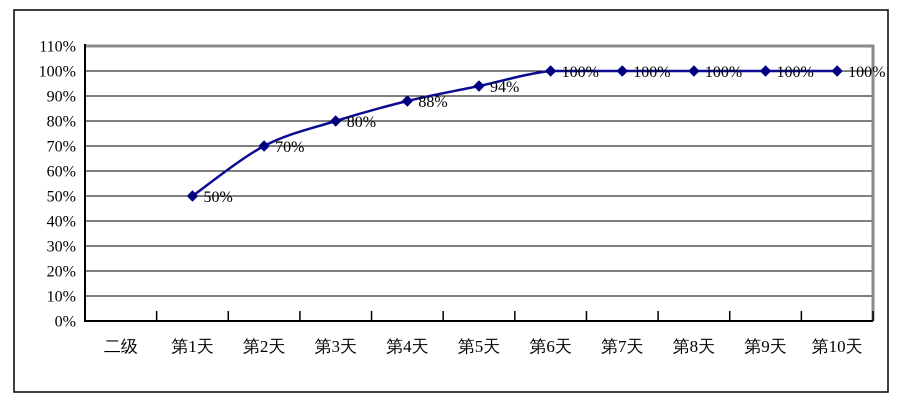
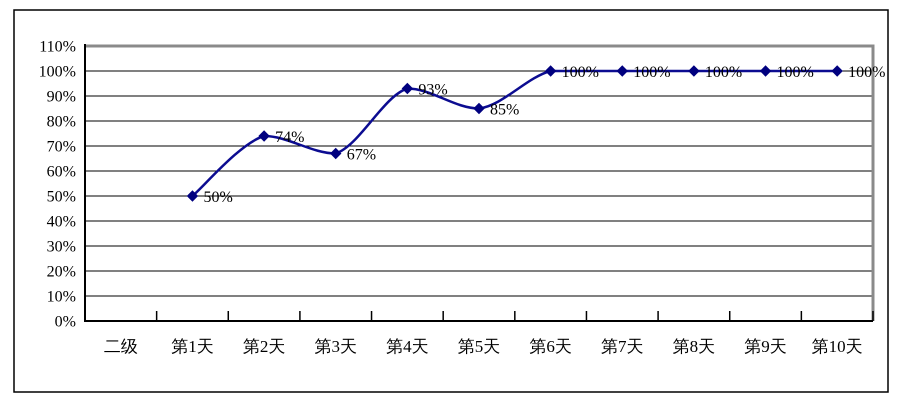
第2天: 70% -> 74%
第3天: 80% -> 67%
第4天: 88% -> 93%
第5天: 94% -> 85%
